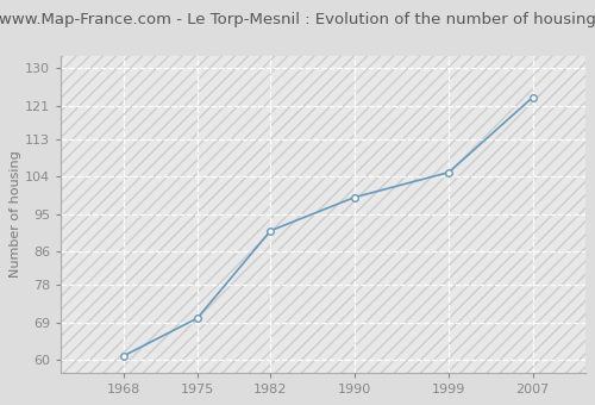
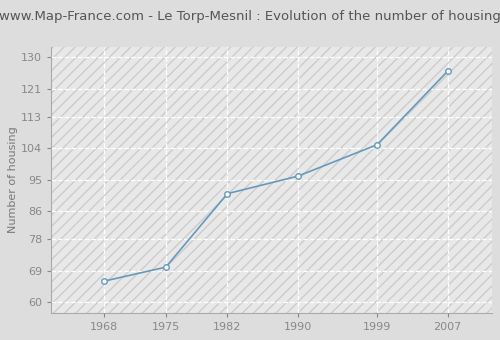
1968: 61 -> 66
1990: 99 -> 96
2007: 123 -> 126
